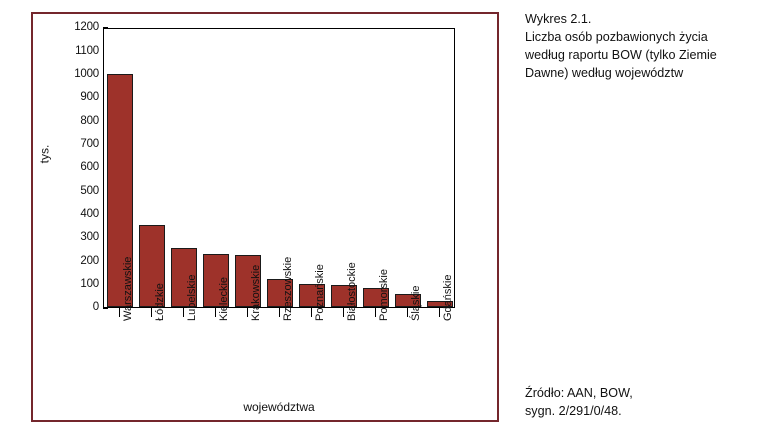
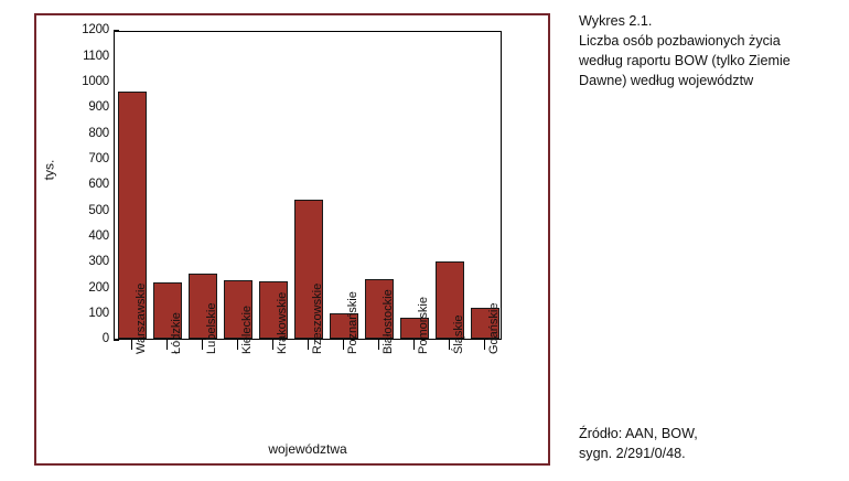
Warszawskie: 1000 -> 960
Łódzkie: 350 -> 220
Rzeszowskie: 120 -> 540
Białostockie: 100 -> 230
Śląskie: 50 -> 300
Gdańskie: 20 -> 120
